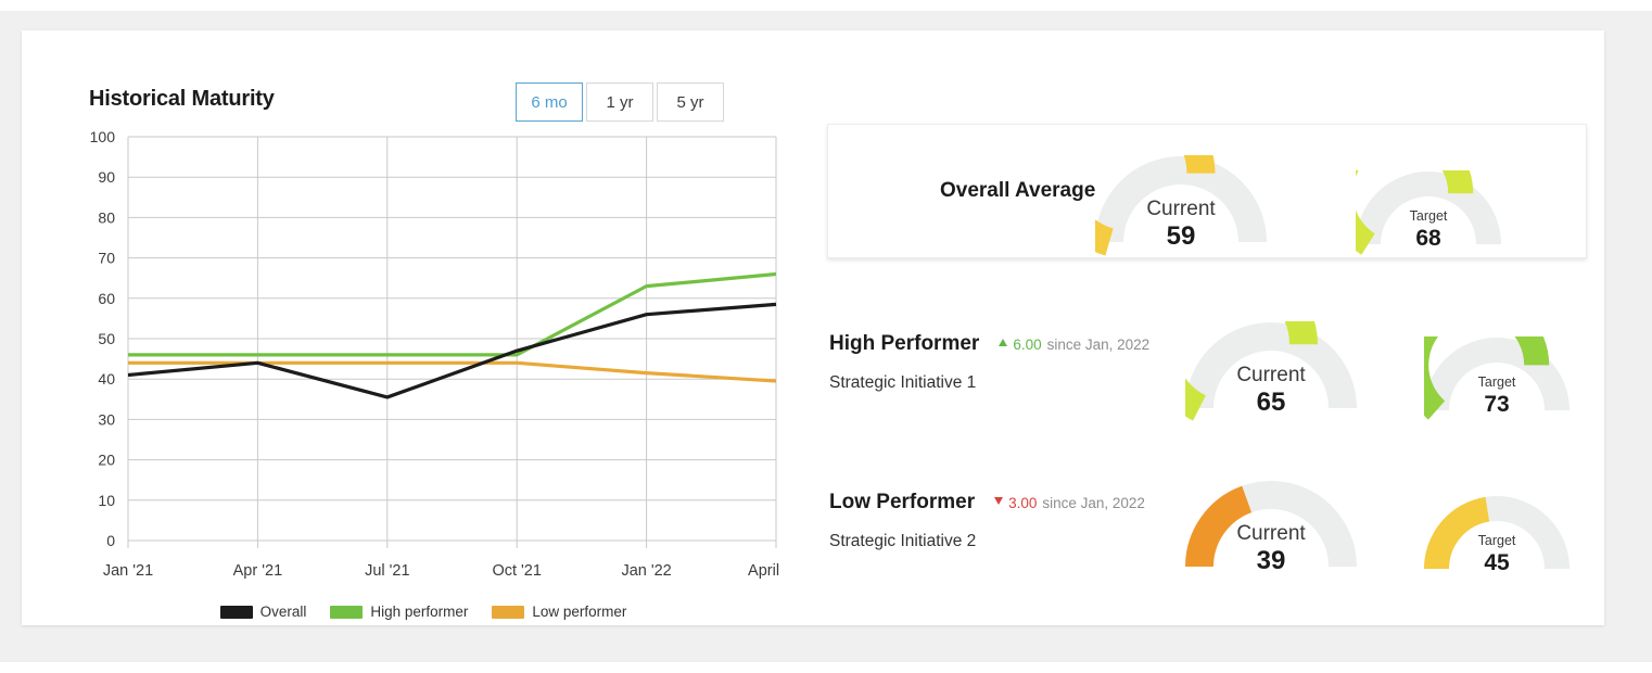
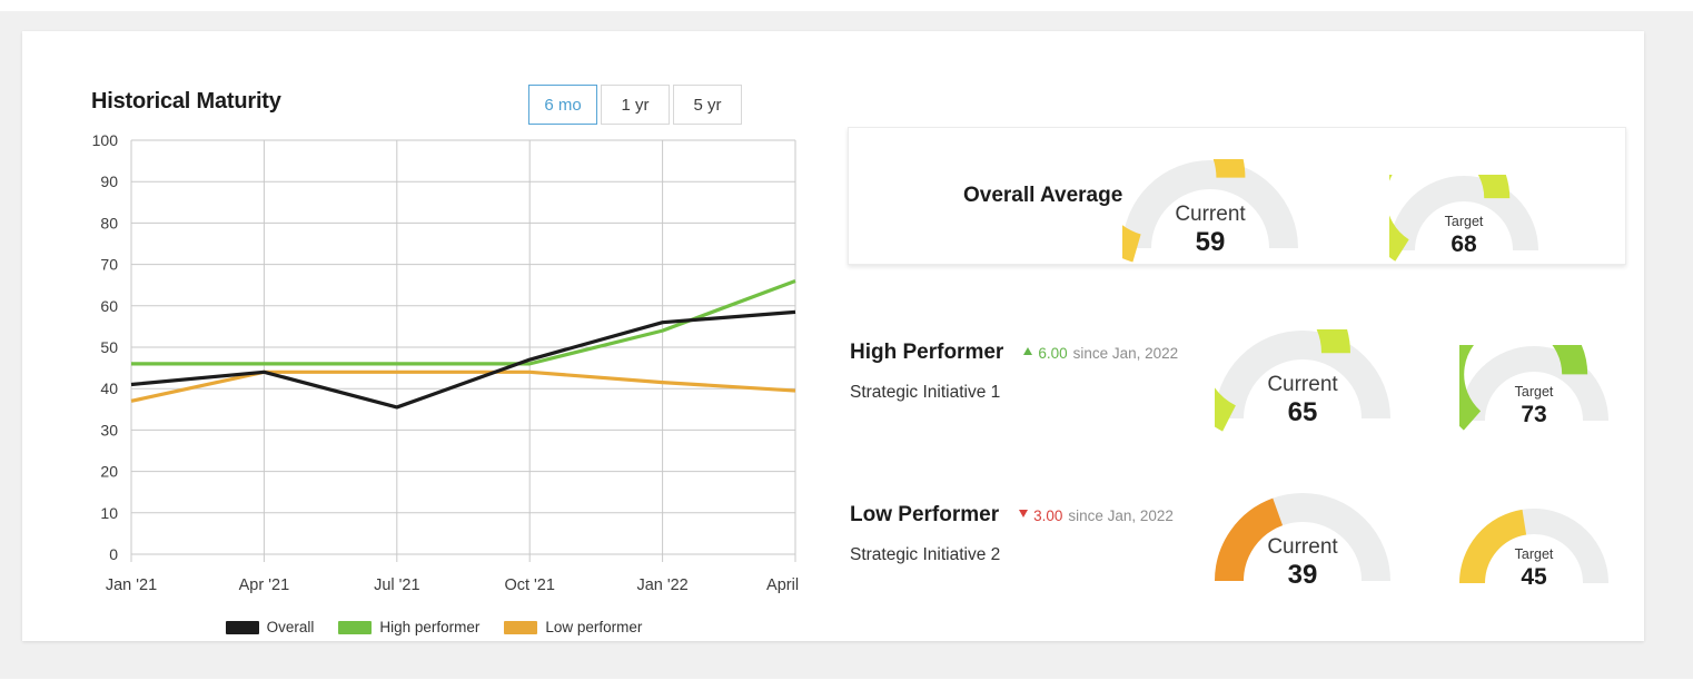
Low performer/Jan '21: 44 -> 37
High performer/Jan '22: 63 -> 54
